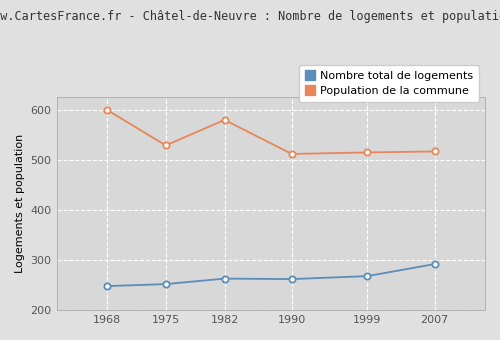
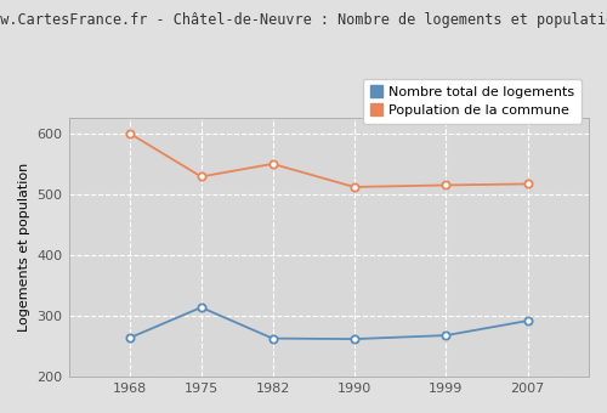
Nombre total de logements/1968: 248 -> 264
Nombre total de logements/1975: 252 -> 314
Population de la commune/1982: 580 -> 550
